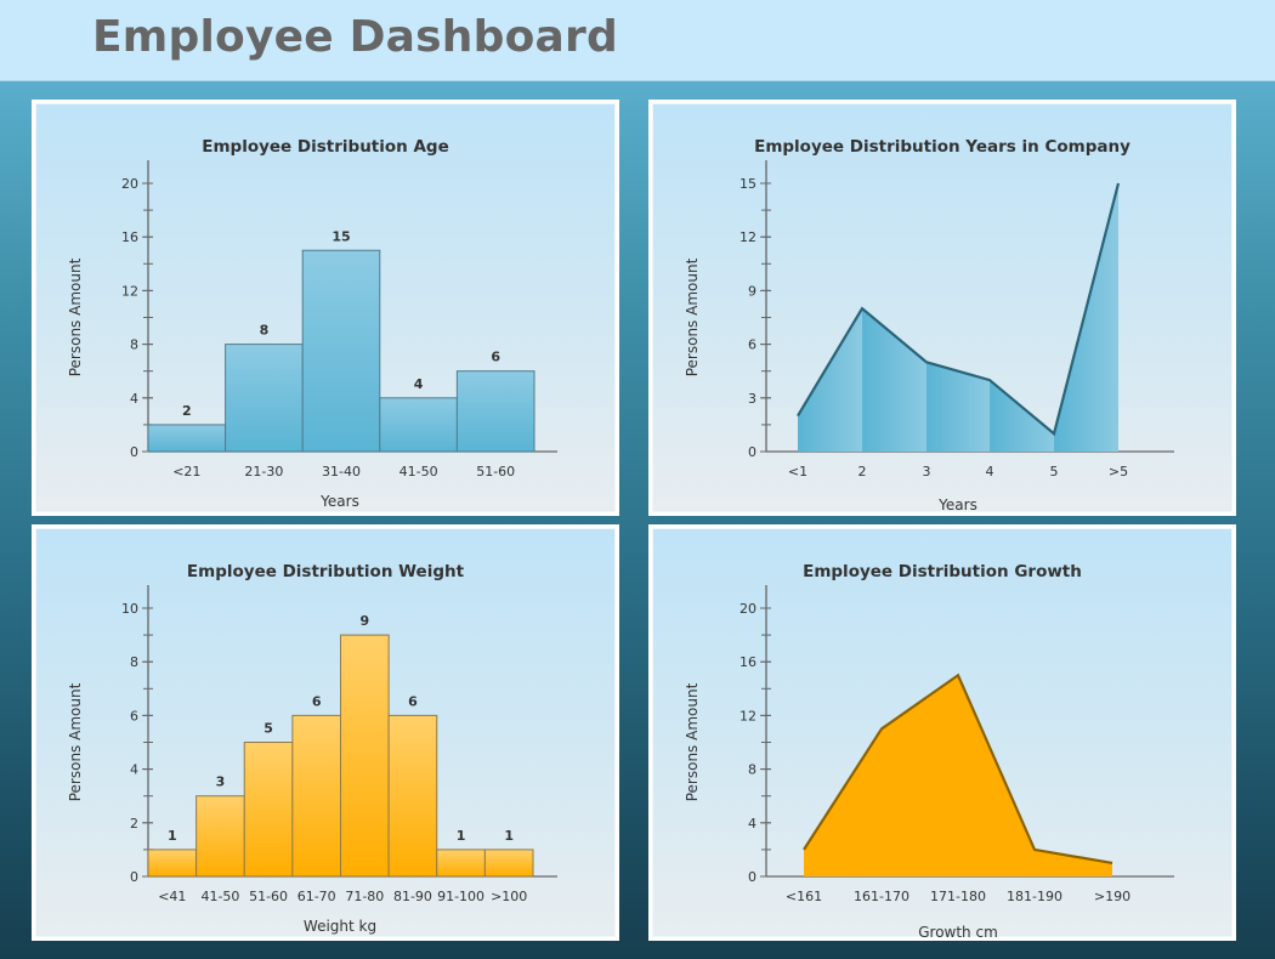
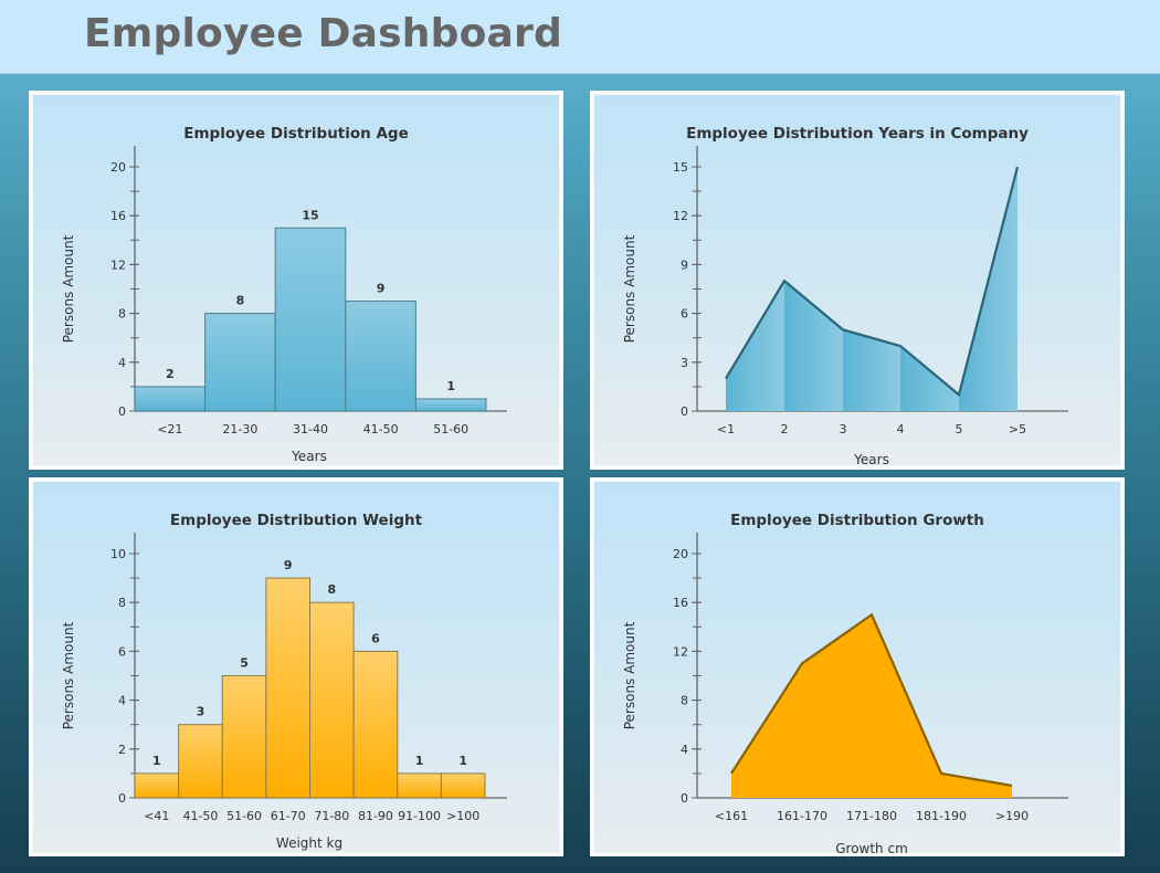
Employee Distribution Age/41-50: 4 -> 9
Employee Distribution Age/51-60: 6 -> 1
Employee Distribution Weight/61-70: 6 -> 9
Employee Distribution Weight/71-80: 9 -> 8
